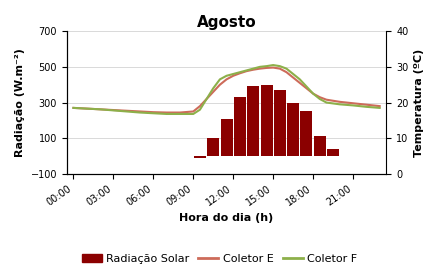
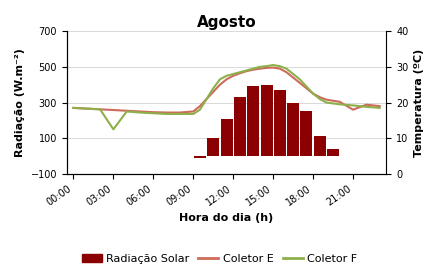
Coletor F/03:00: 17.8 -> 12.5
Coletor E/21:00: 19.8 -> 18.0
